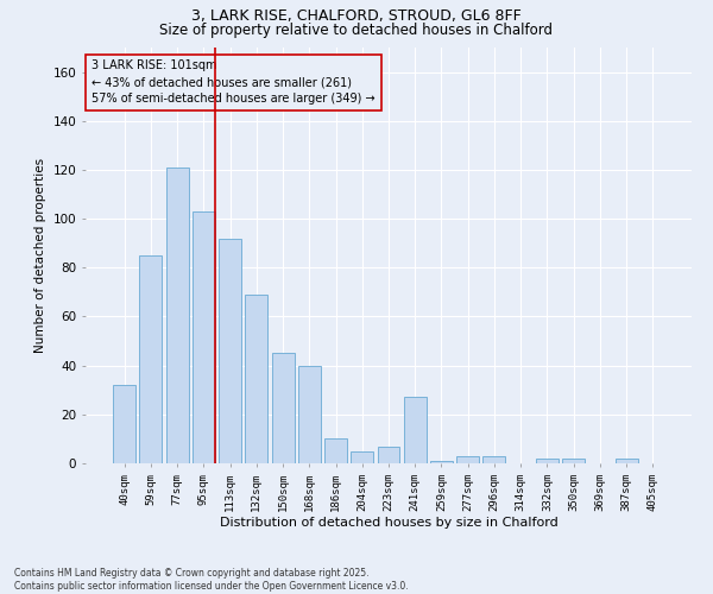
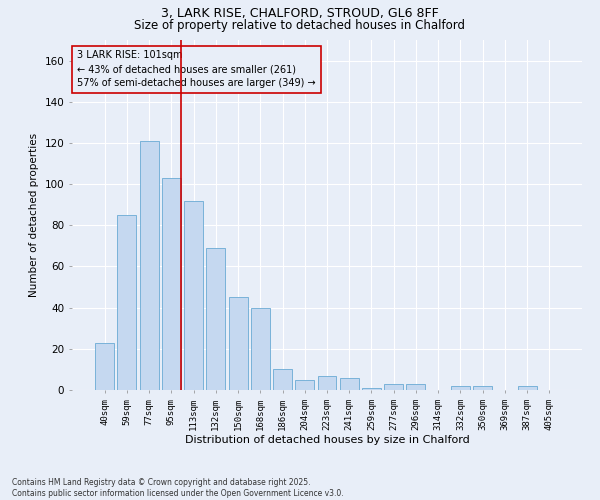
40sqm: 32 -> 23
241sqm: 27 -> 6
